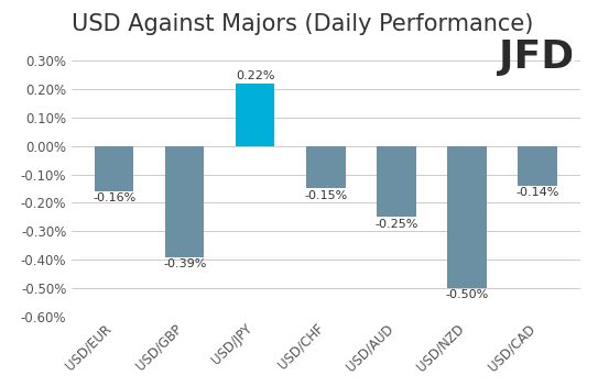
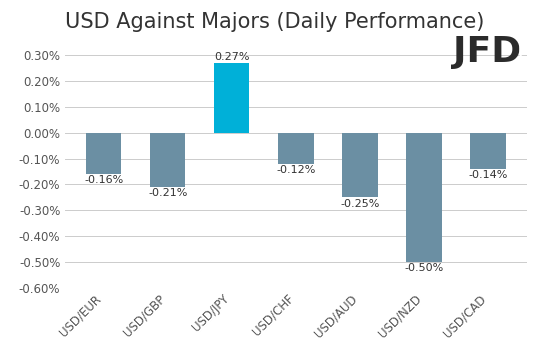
USD/GBP: -0.39% -> -0.21%
USD/JPY: 0.22% -> 0.27%
USD/CHF: -0.15% -> -0.12%
